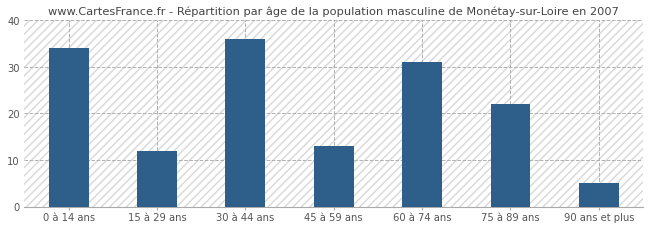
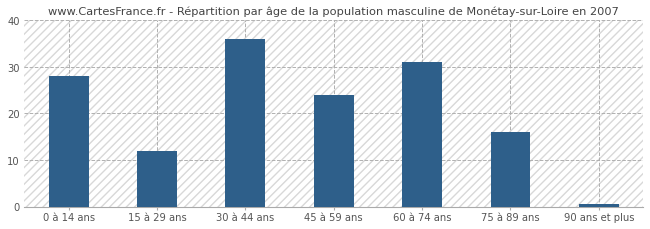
0 à 14 ans: 34.0 -> 28.0
45 à 59 ans: 13.0 -> 24.0
75 à 89 ans: 22.0 -> 16.0
90 ans et plus: 5.0 -> 0.5
